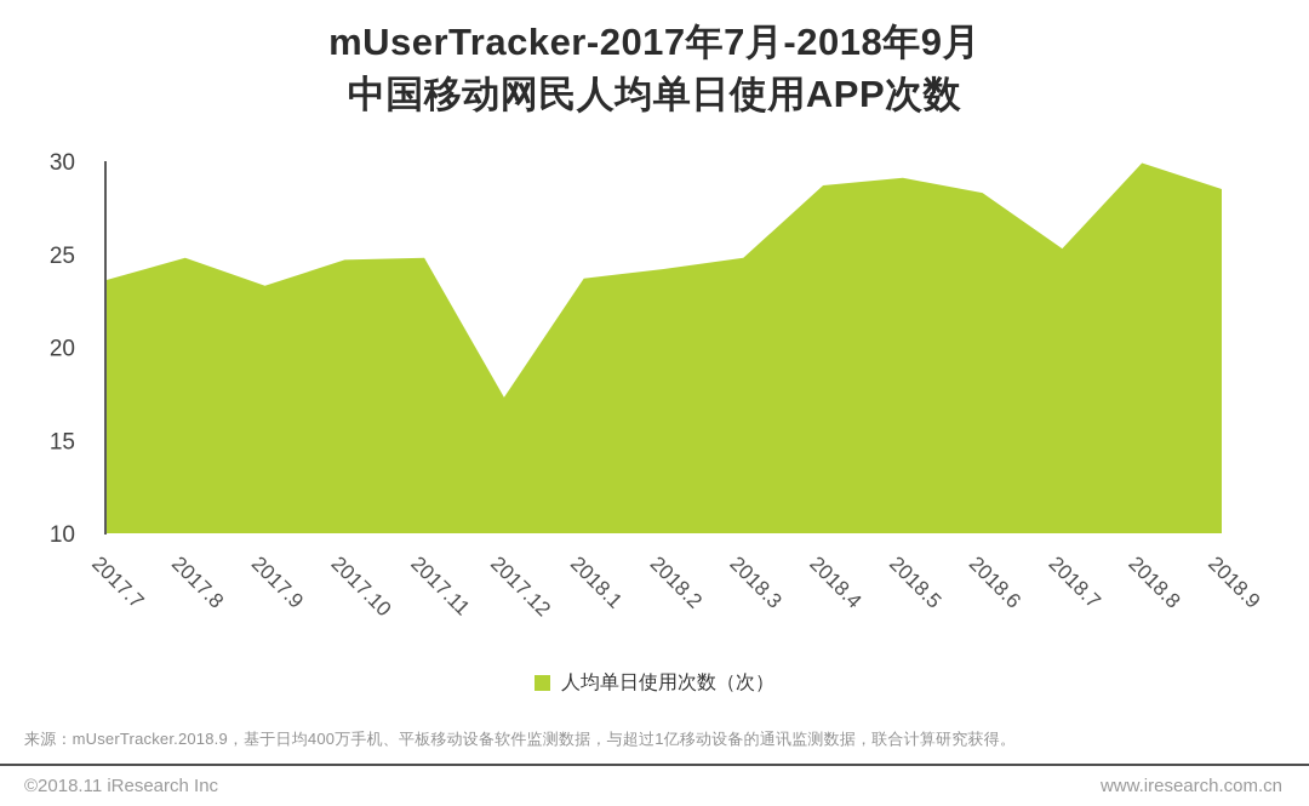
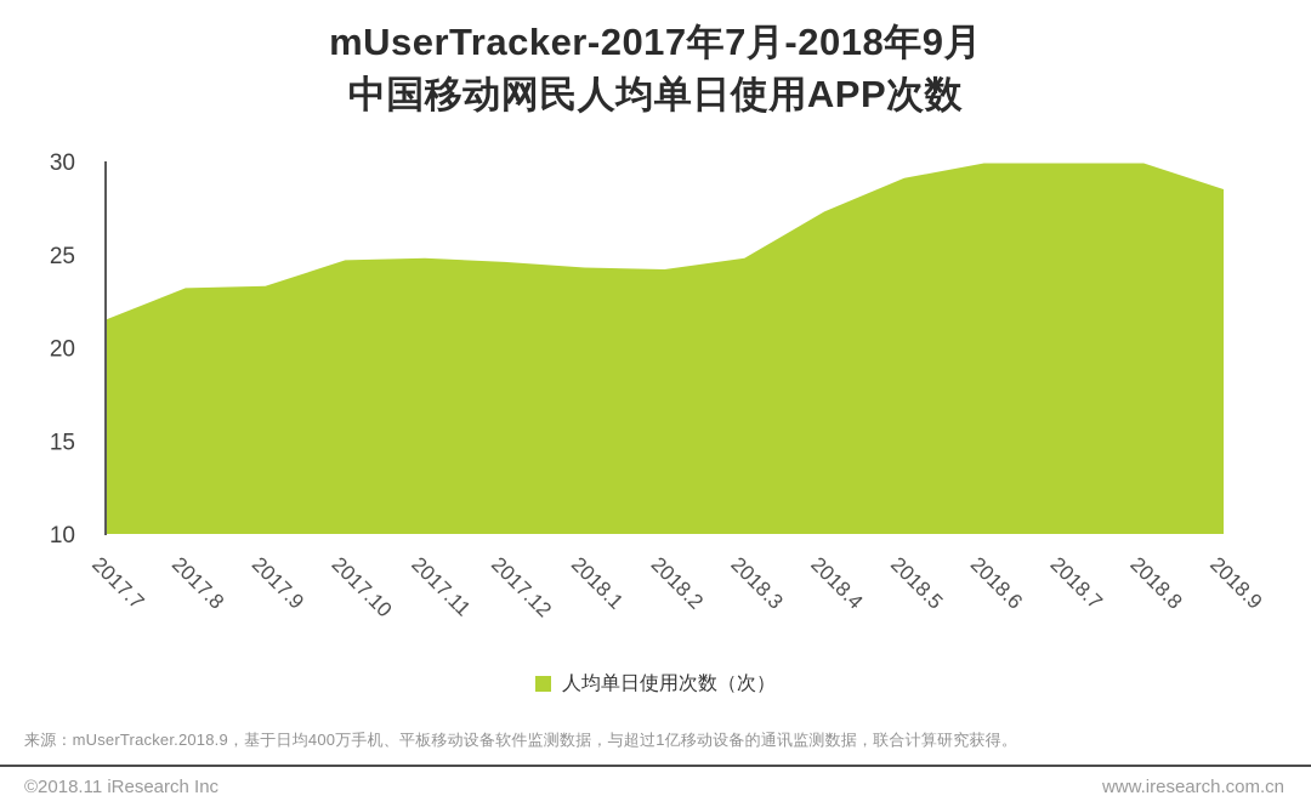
2017.7: 23.6 -> 21.5
2017.8: 24.8 -> 23.2
2017.12: 17.3 -> 24.6
2018.1: 23.7 -> 24.3
2018.4: 28.7 -> 27.3
2018.6: 28.3 -> 29.9
2018.7: 25.3 -> 29.9
